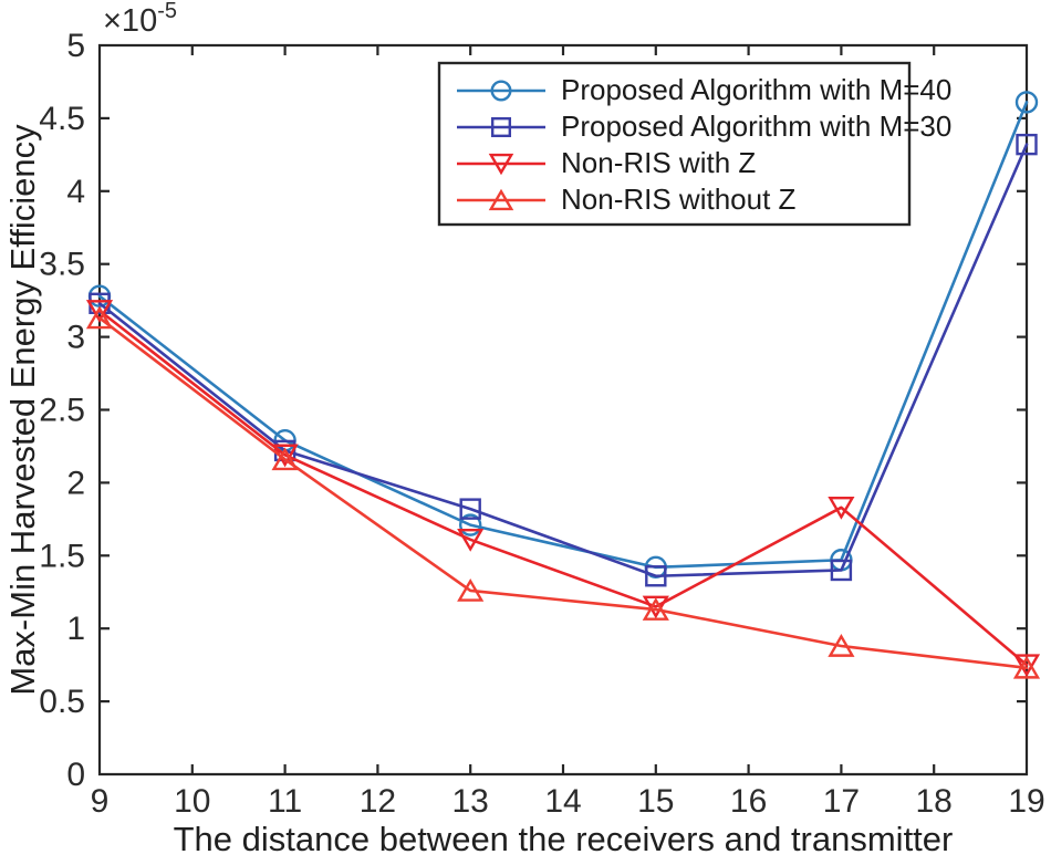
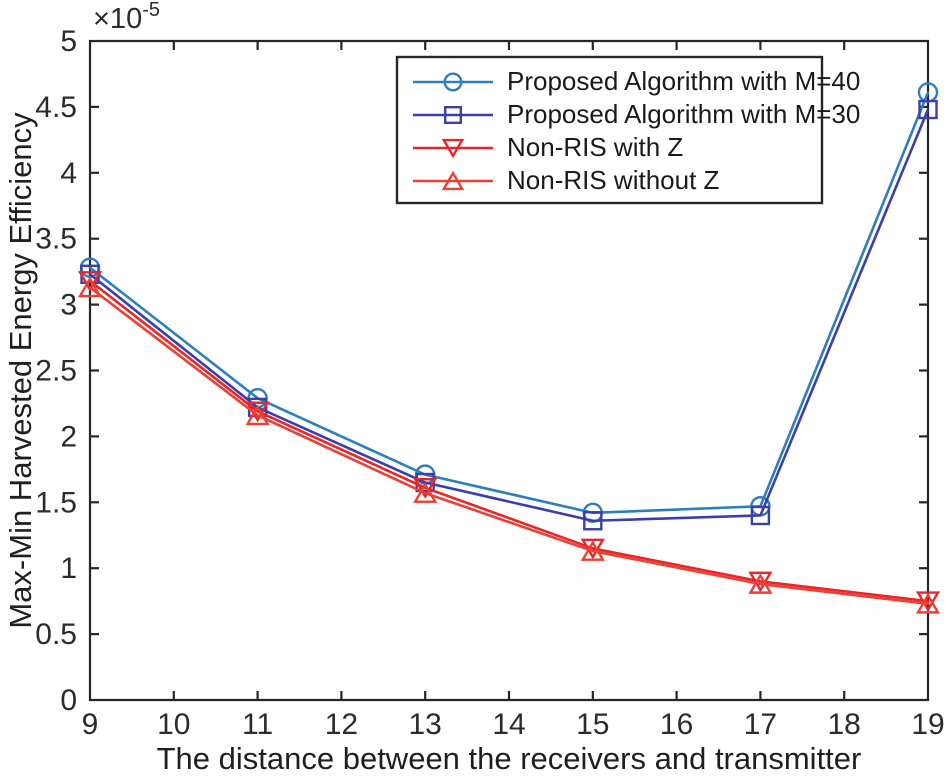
Proposed Algorithm with M=30/13: 1.82 -> 1.65
Non-RIS without Z/13: 1.26 -> 1.57
Non-RIS with Z/17: 1.83 -> 0.90
Proposed Algorithm with M=30/19: 4.32 -> 4.48
